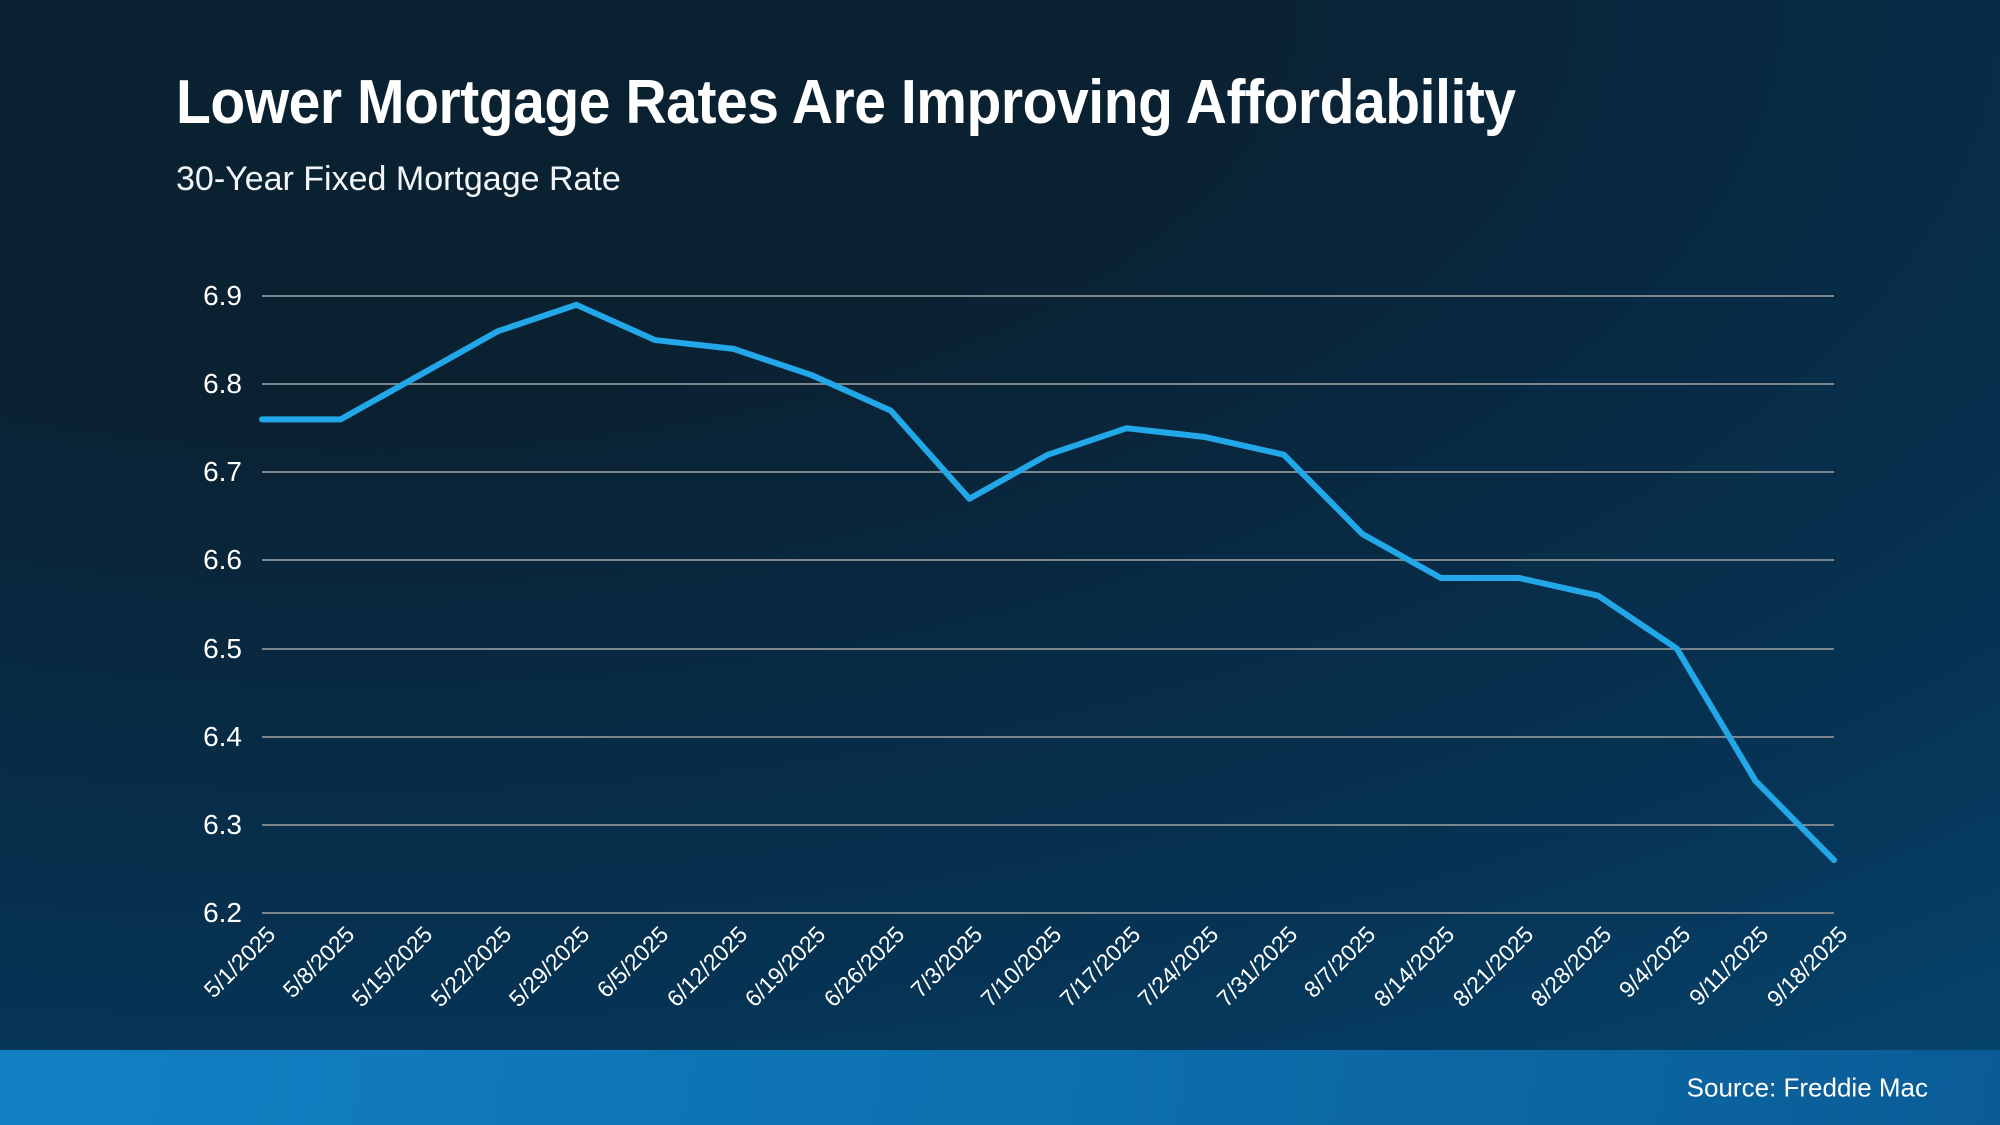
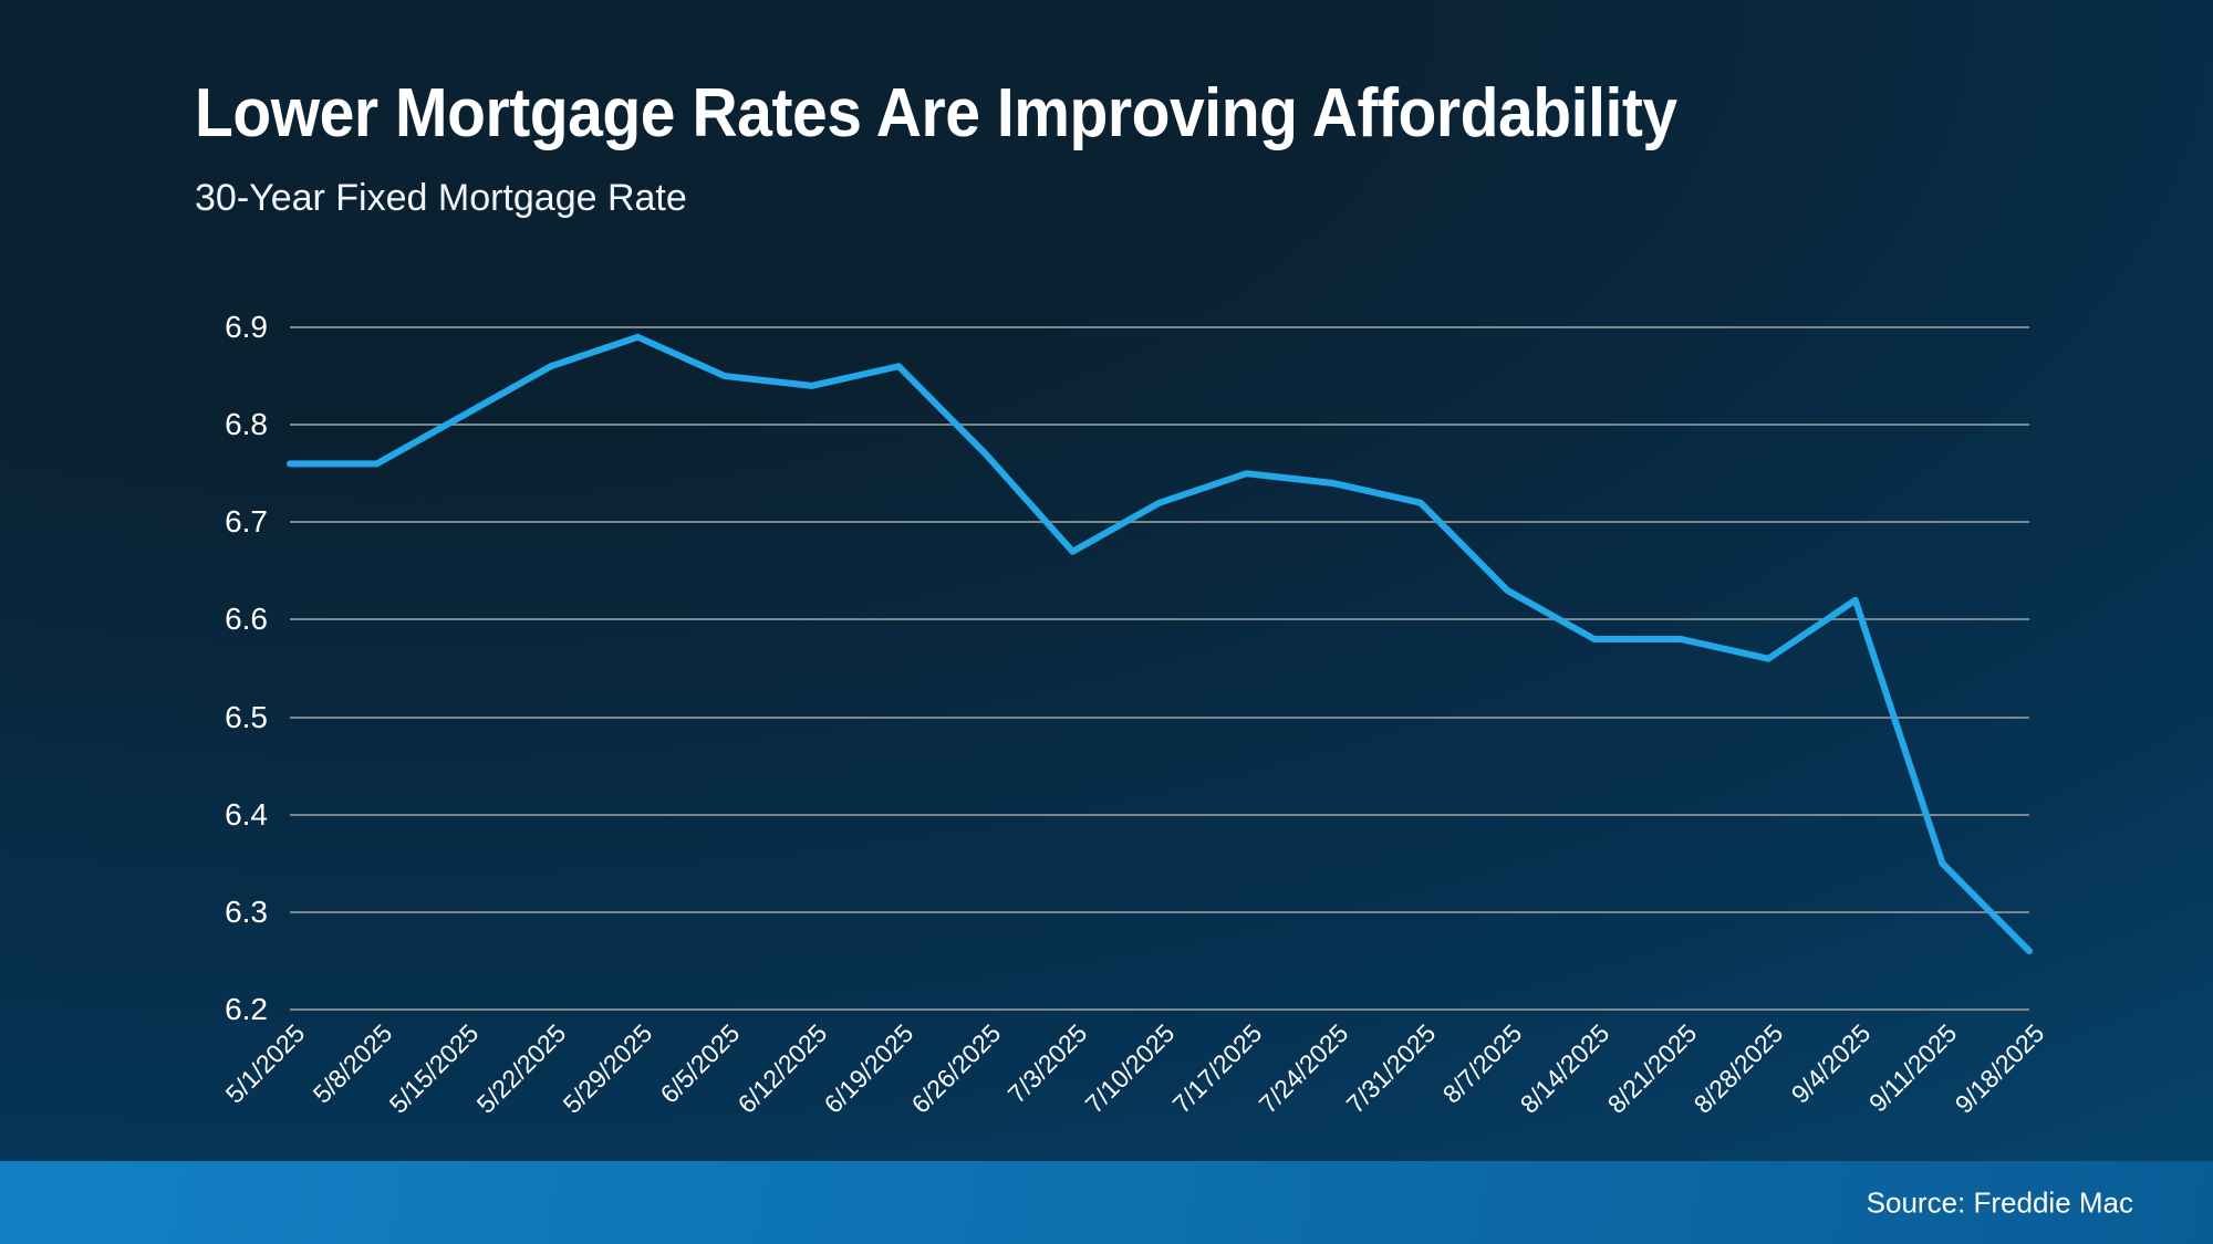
6/19/2025: 6.81 -> 6.86
9/4/2025: 6.50 -> 6.62
